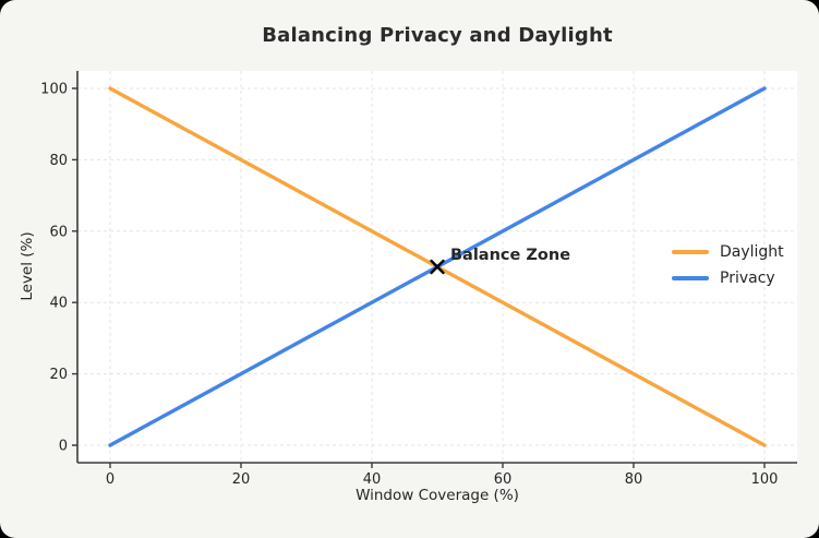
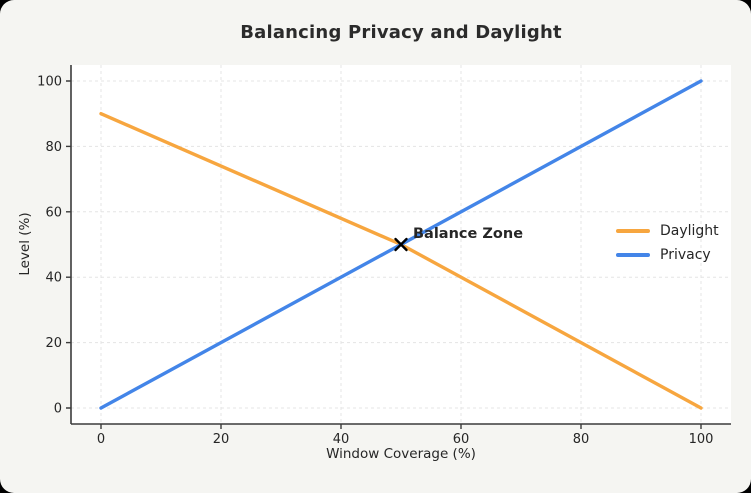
Daylight/0: 100 -> 90
